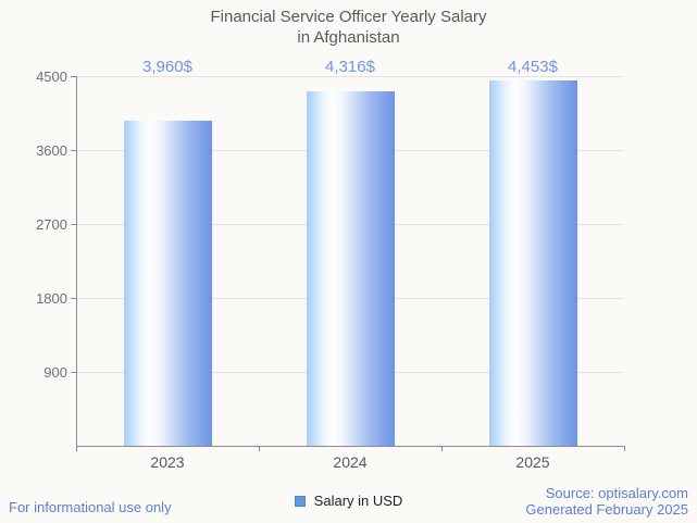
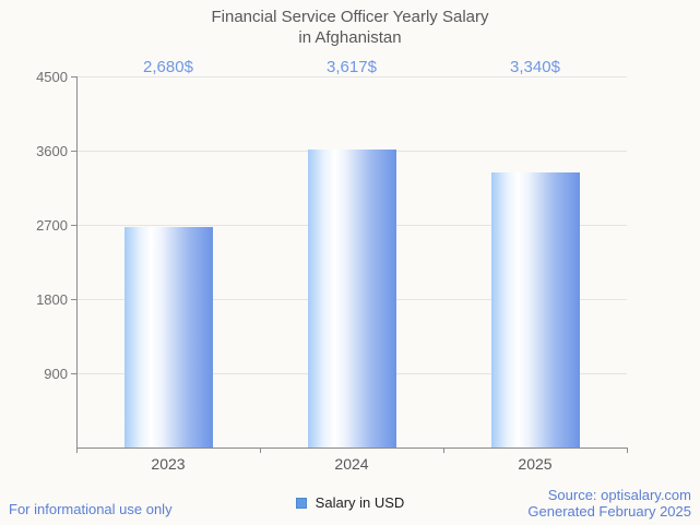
2023: 3,960 -> 2,680
2024: 4,316 -> 3,617
2025: 4,453 -> 3,340
